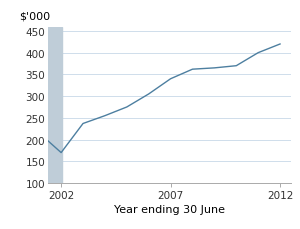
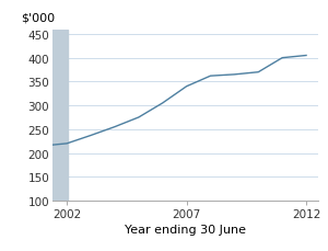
2002: 170 -> 220
2012: 420 -> 405
